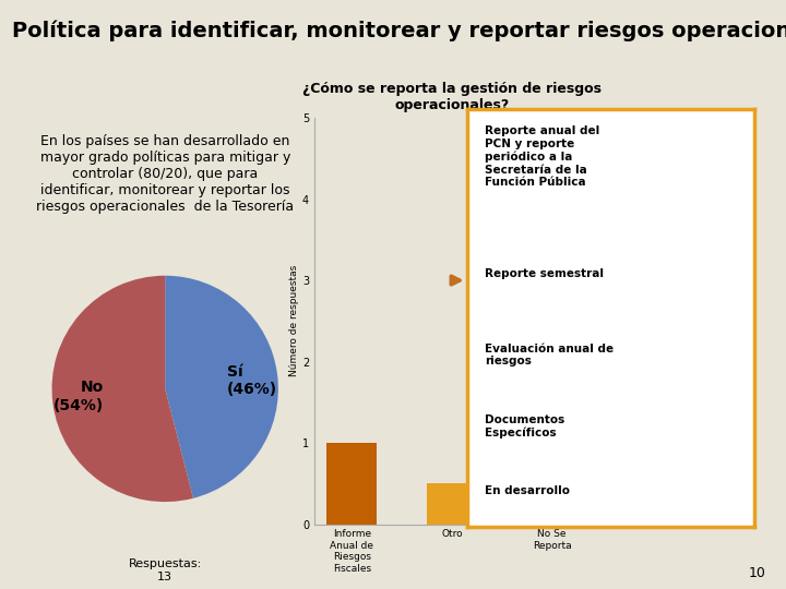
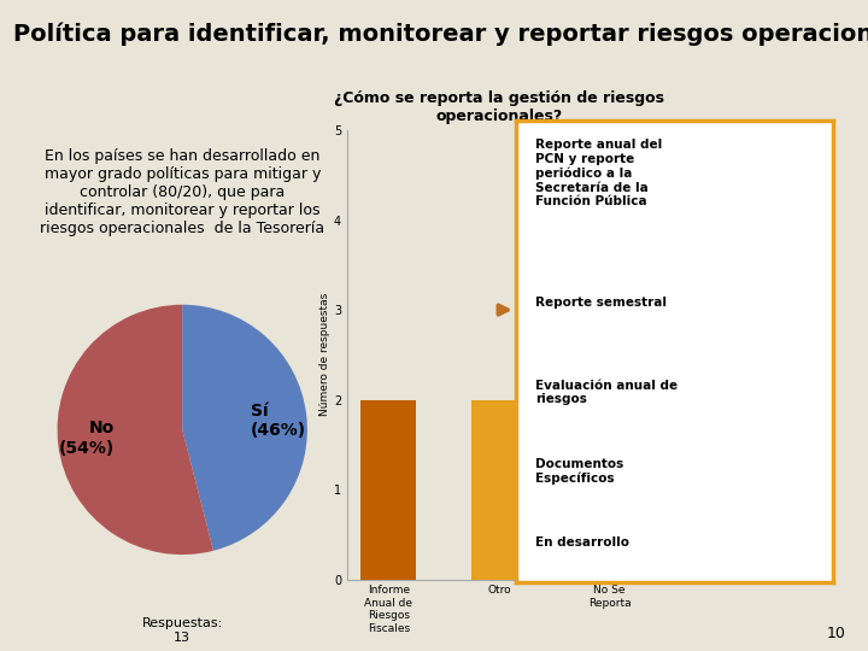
Informe Anual de Riesgos Fiscales: 1.0 -> 2.0
Otro: 0.5 -> 2.0
